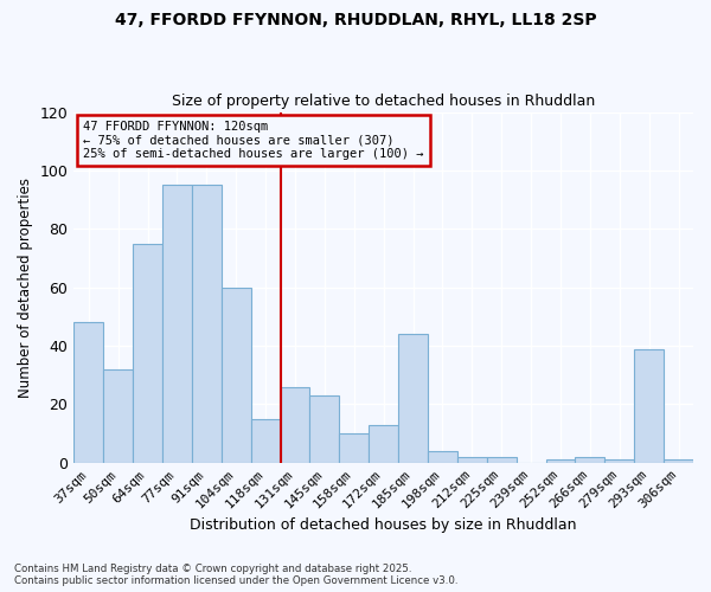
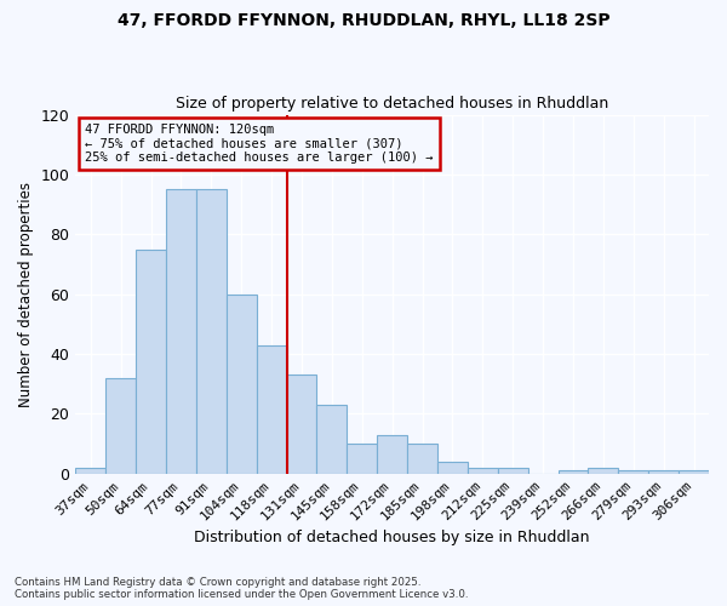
37sqm: 48 -> 2
118sqm: 15 -> 43
131sqm: 26 -> 33
185sqm: 44 -> 10
293sqm: 39 -> 1
